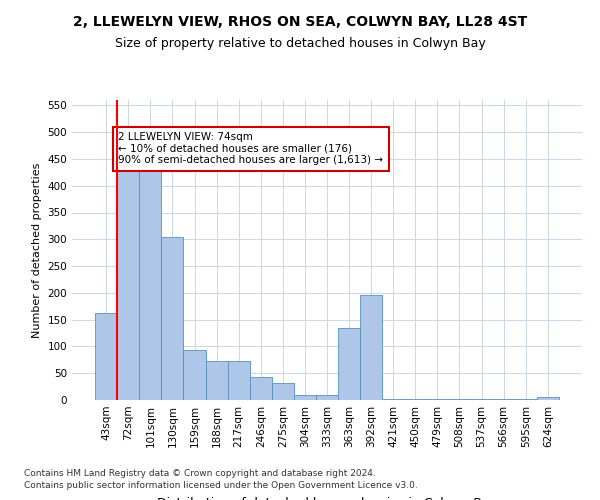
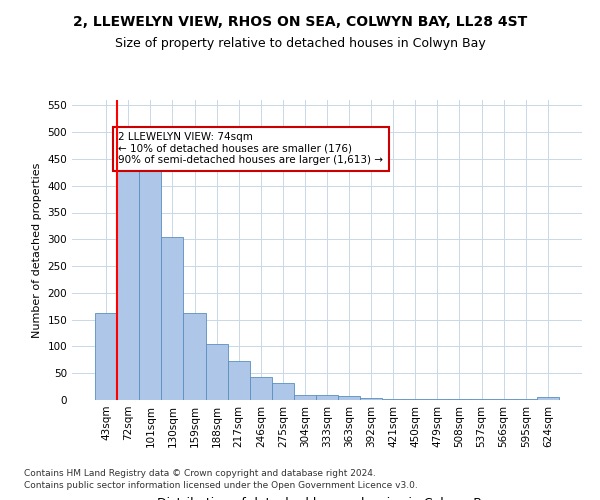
159sqm: 94 -> 163
188sqm: 72 -> 105
363sqm: 134 -> 8
392sqm: 196 -> 4
